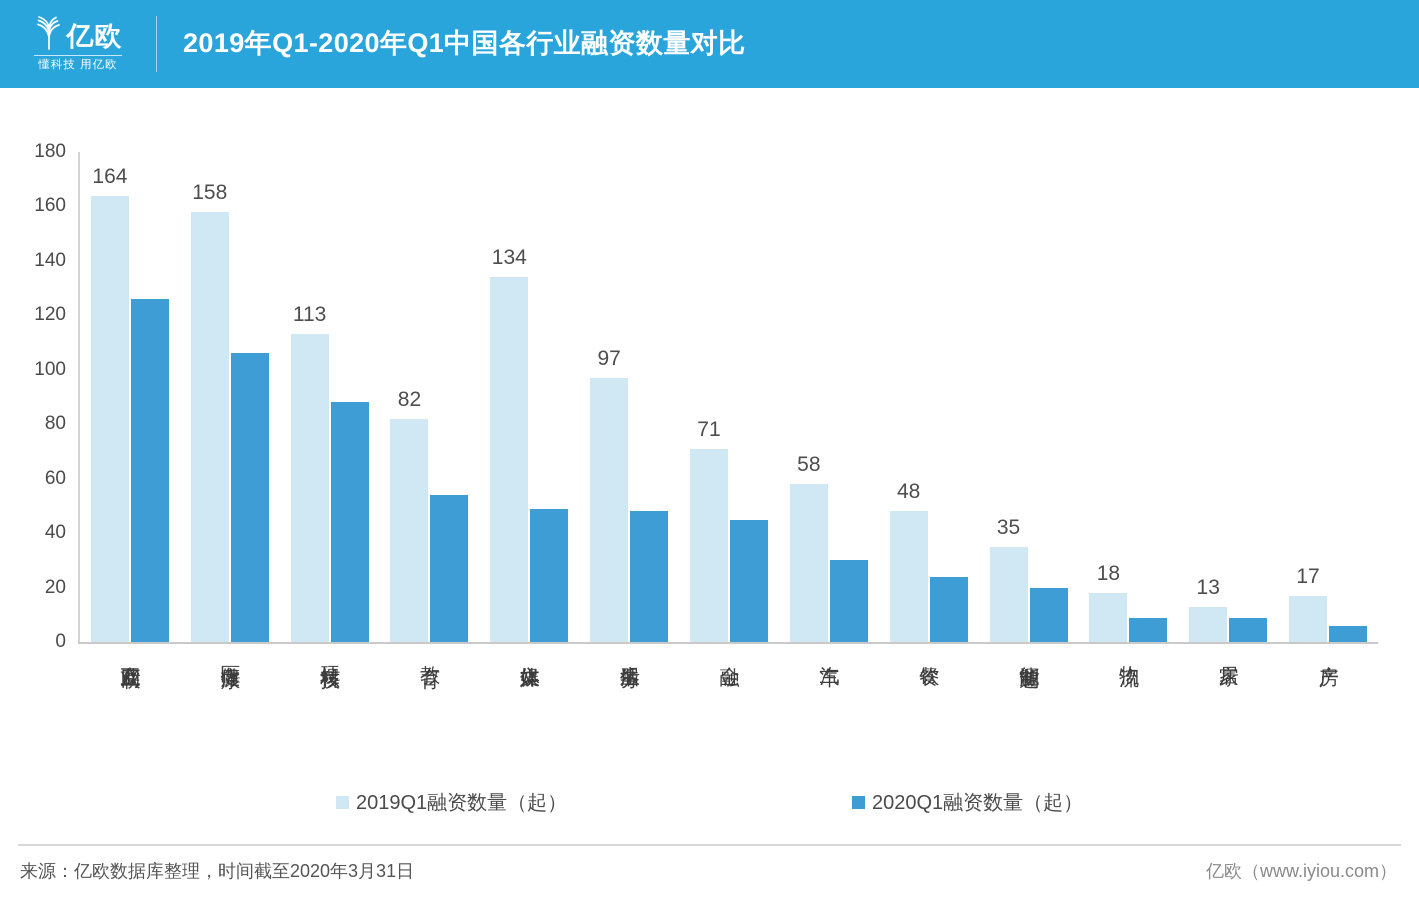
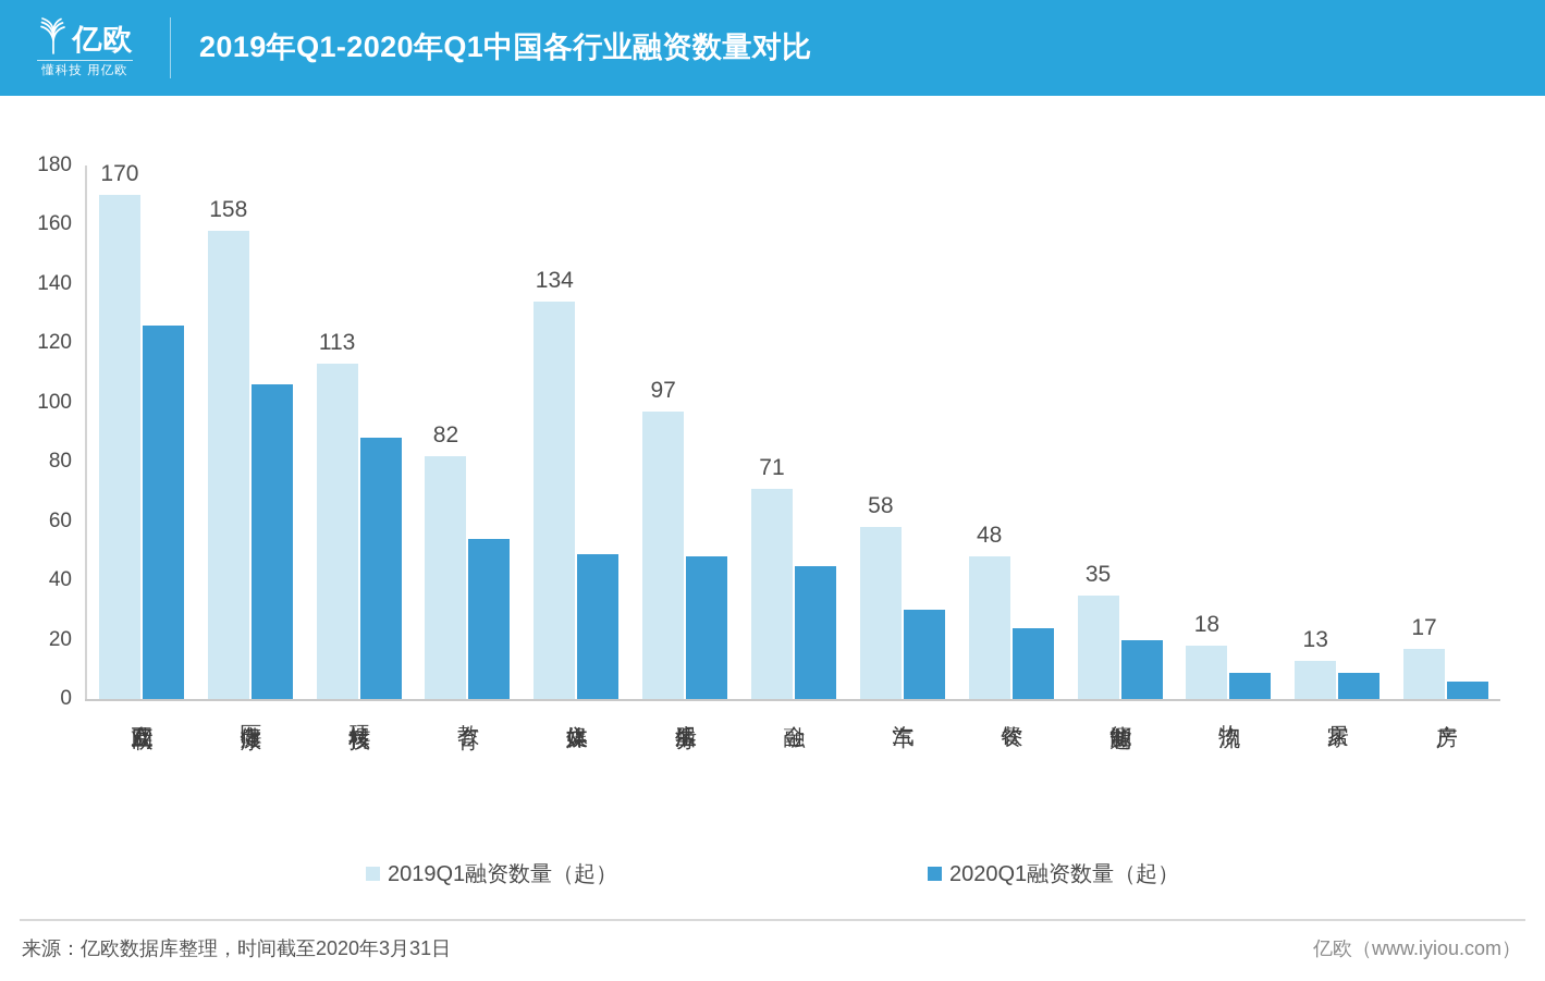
2019Q1融资数量（起）/产业互联网: 164 -> 170
